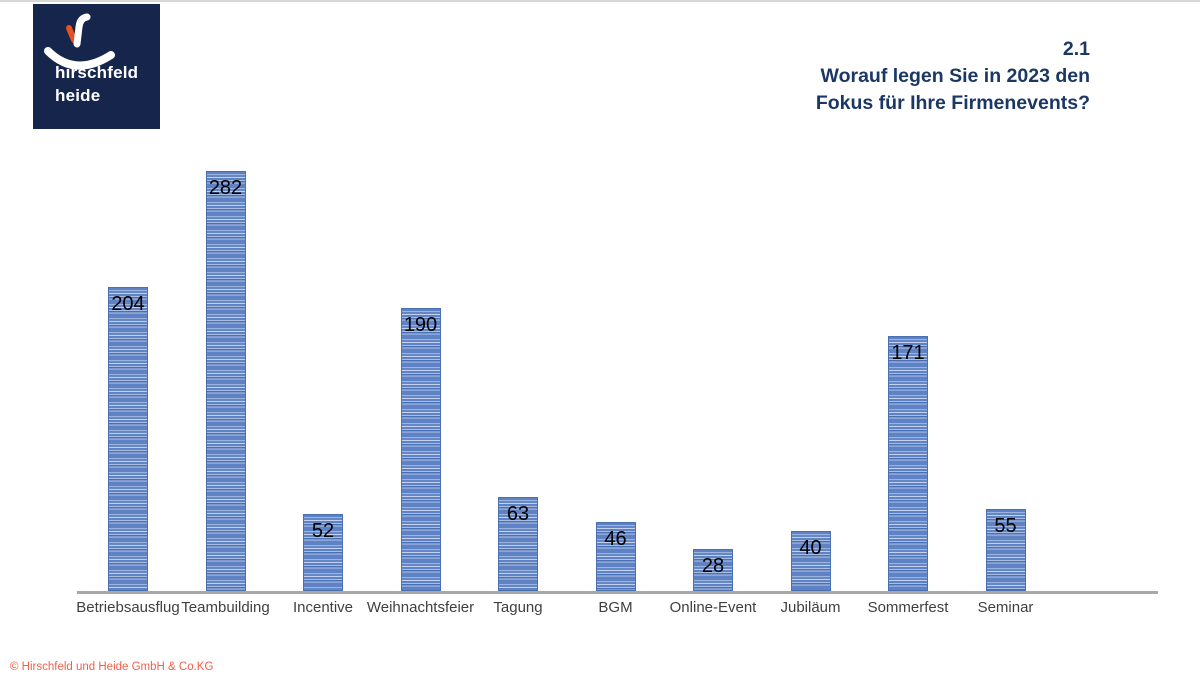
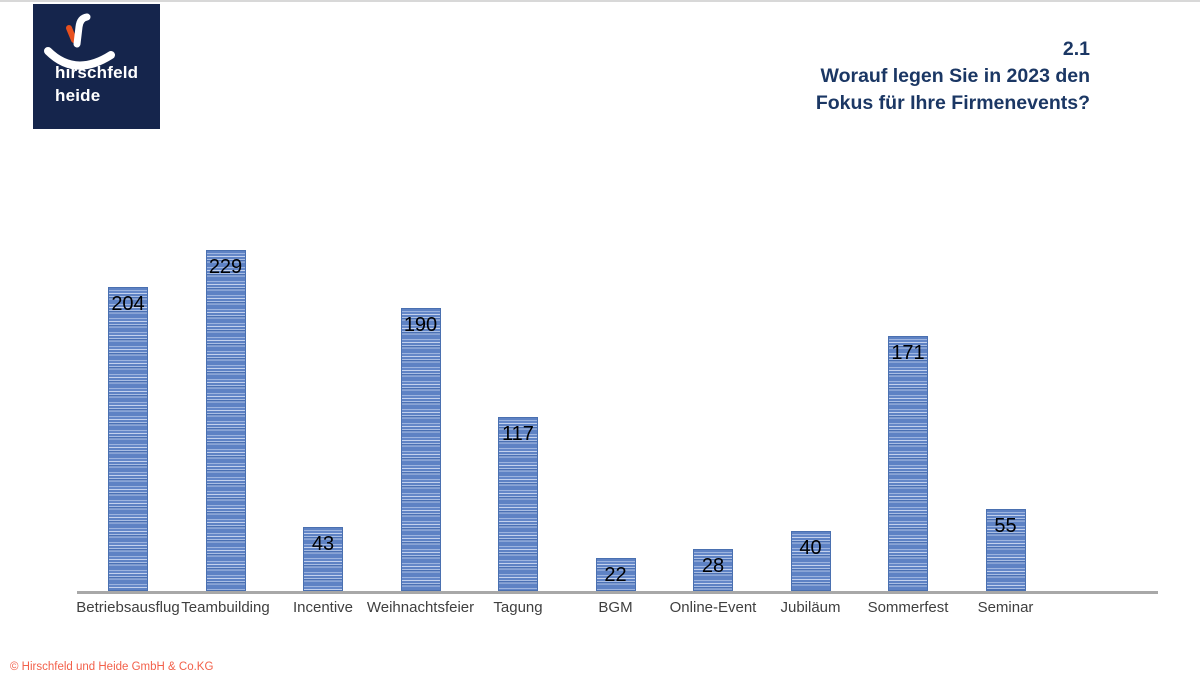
Teambuilding: 282 -> 229
Incentive: 52 -> 43
Tagung: 63 -> 117
BGM: 46 -> 22
